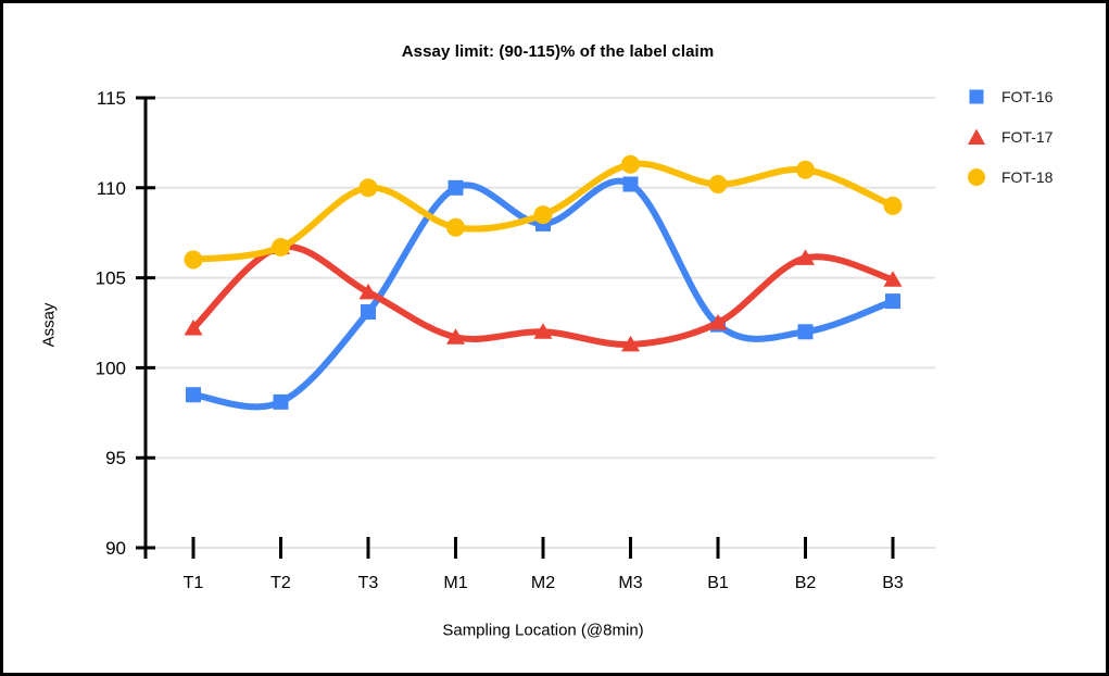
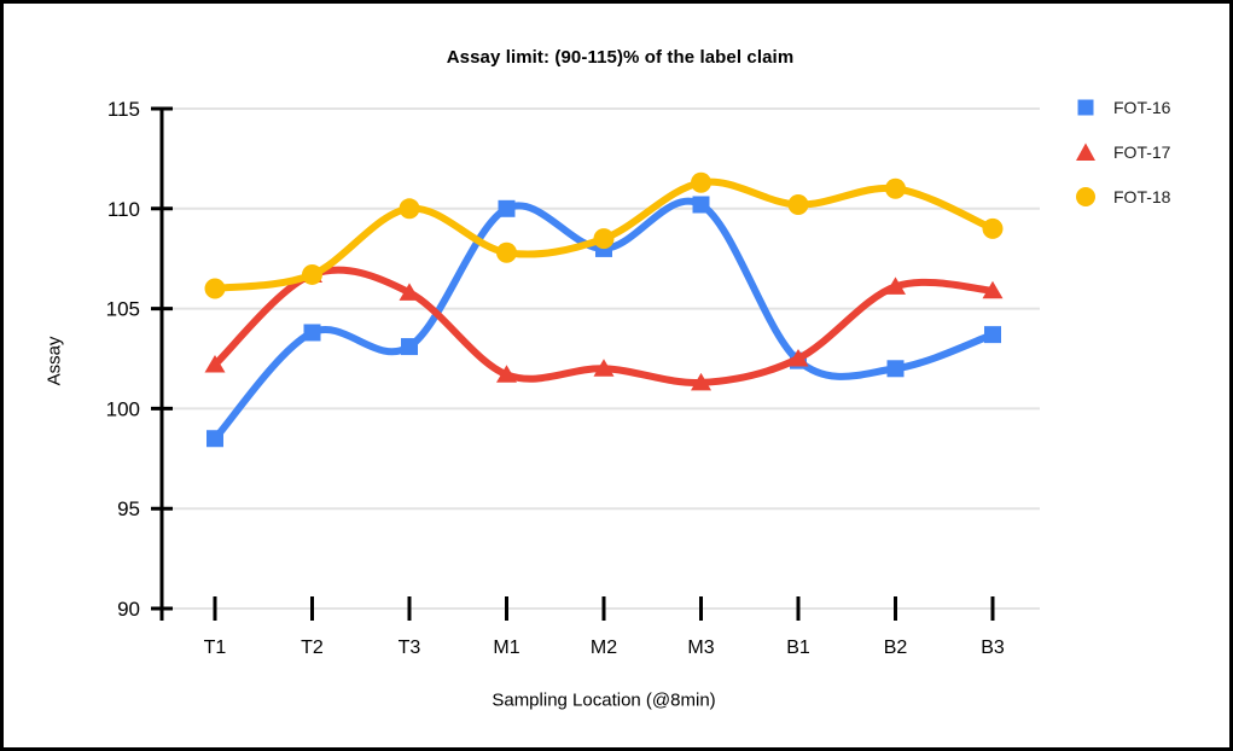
FOT-16/T2: 98.1 -> 103.8
FOT-17/T3: 104.2 -> 105.8
FOT-17/B3: 104.9 -> 105.9
